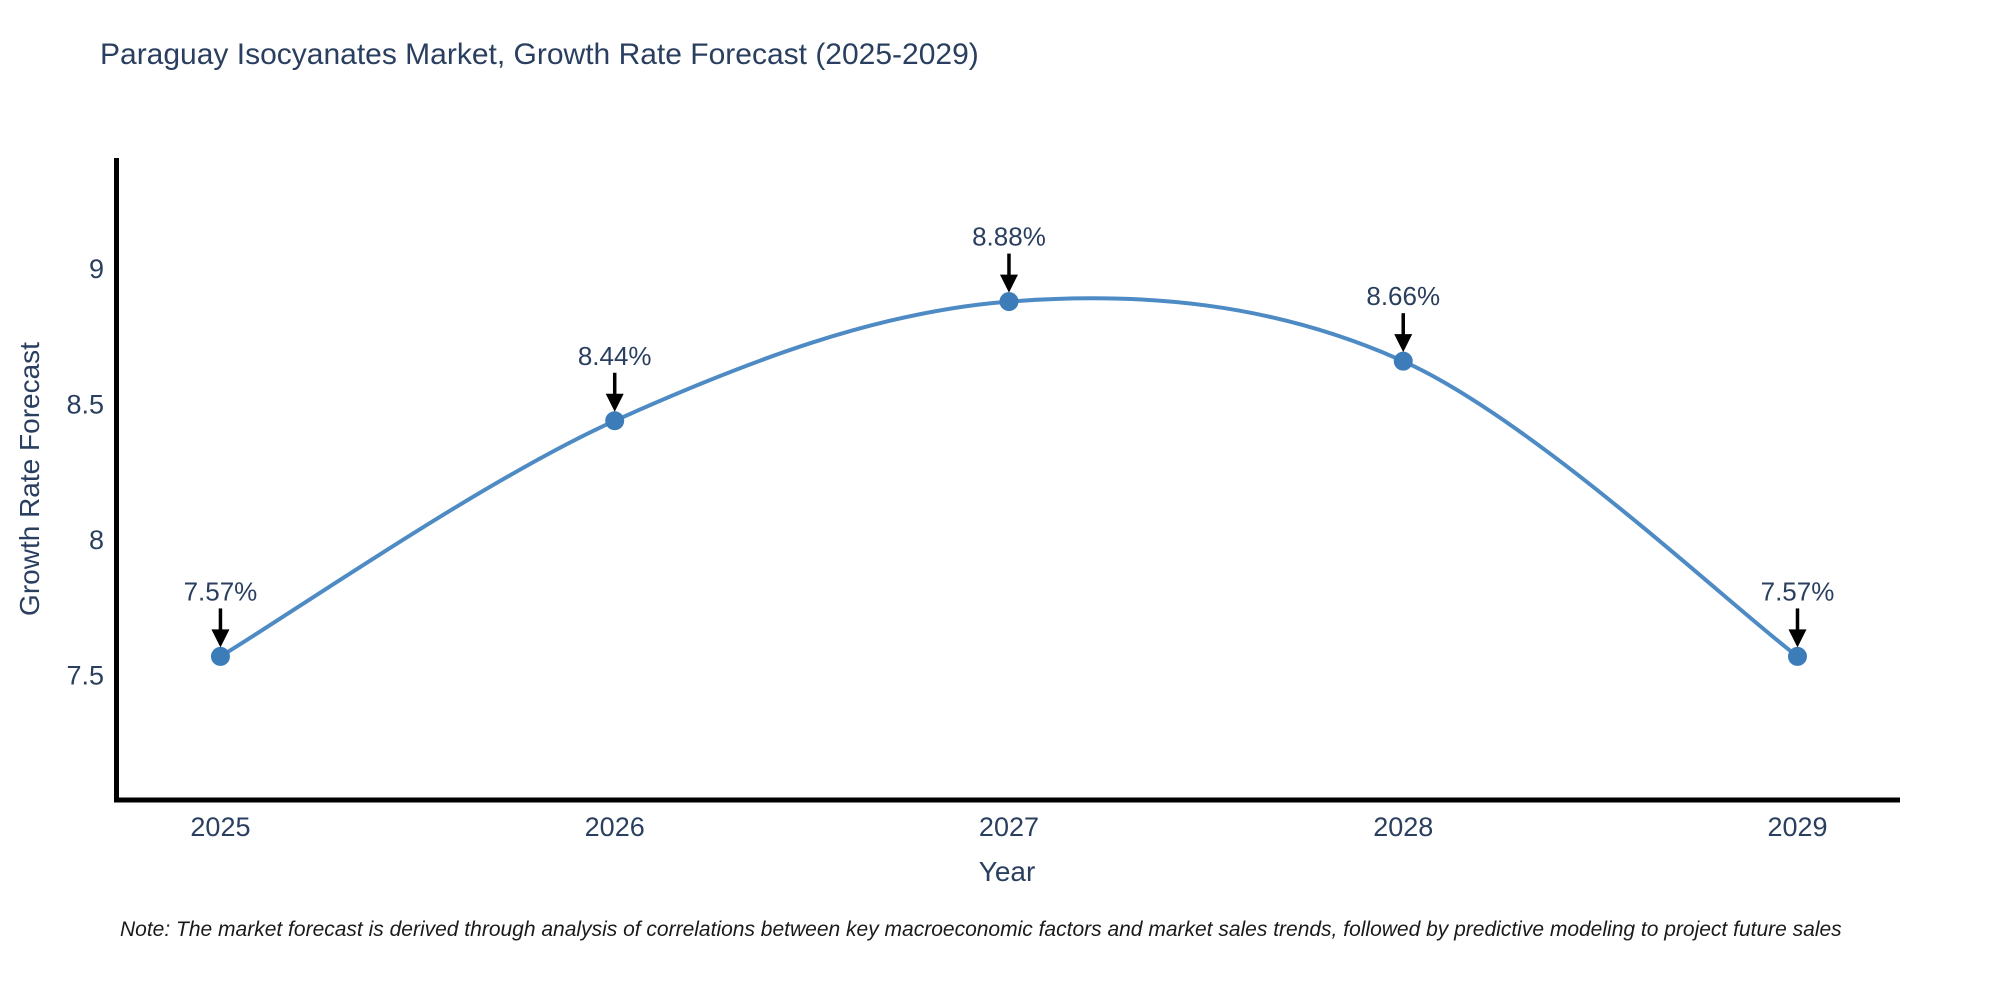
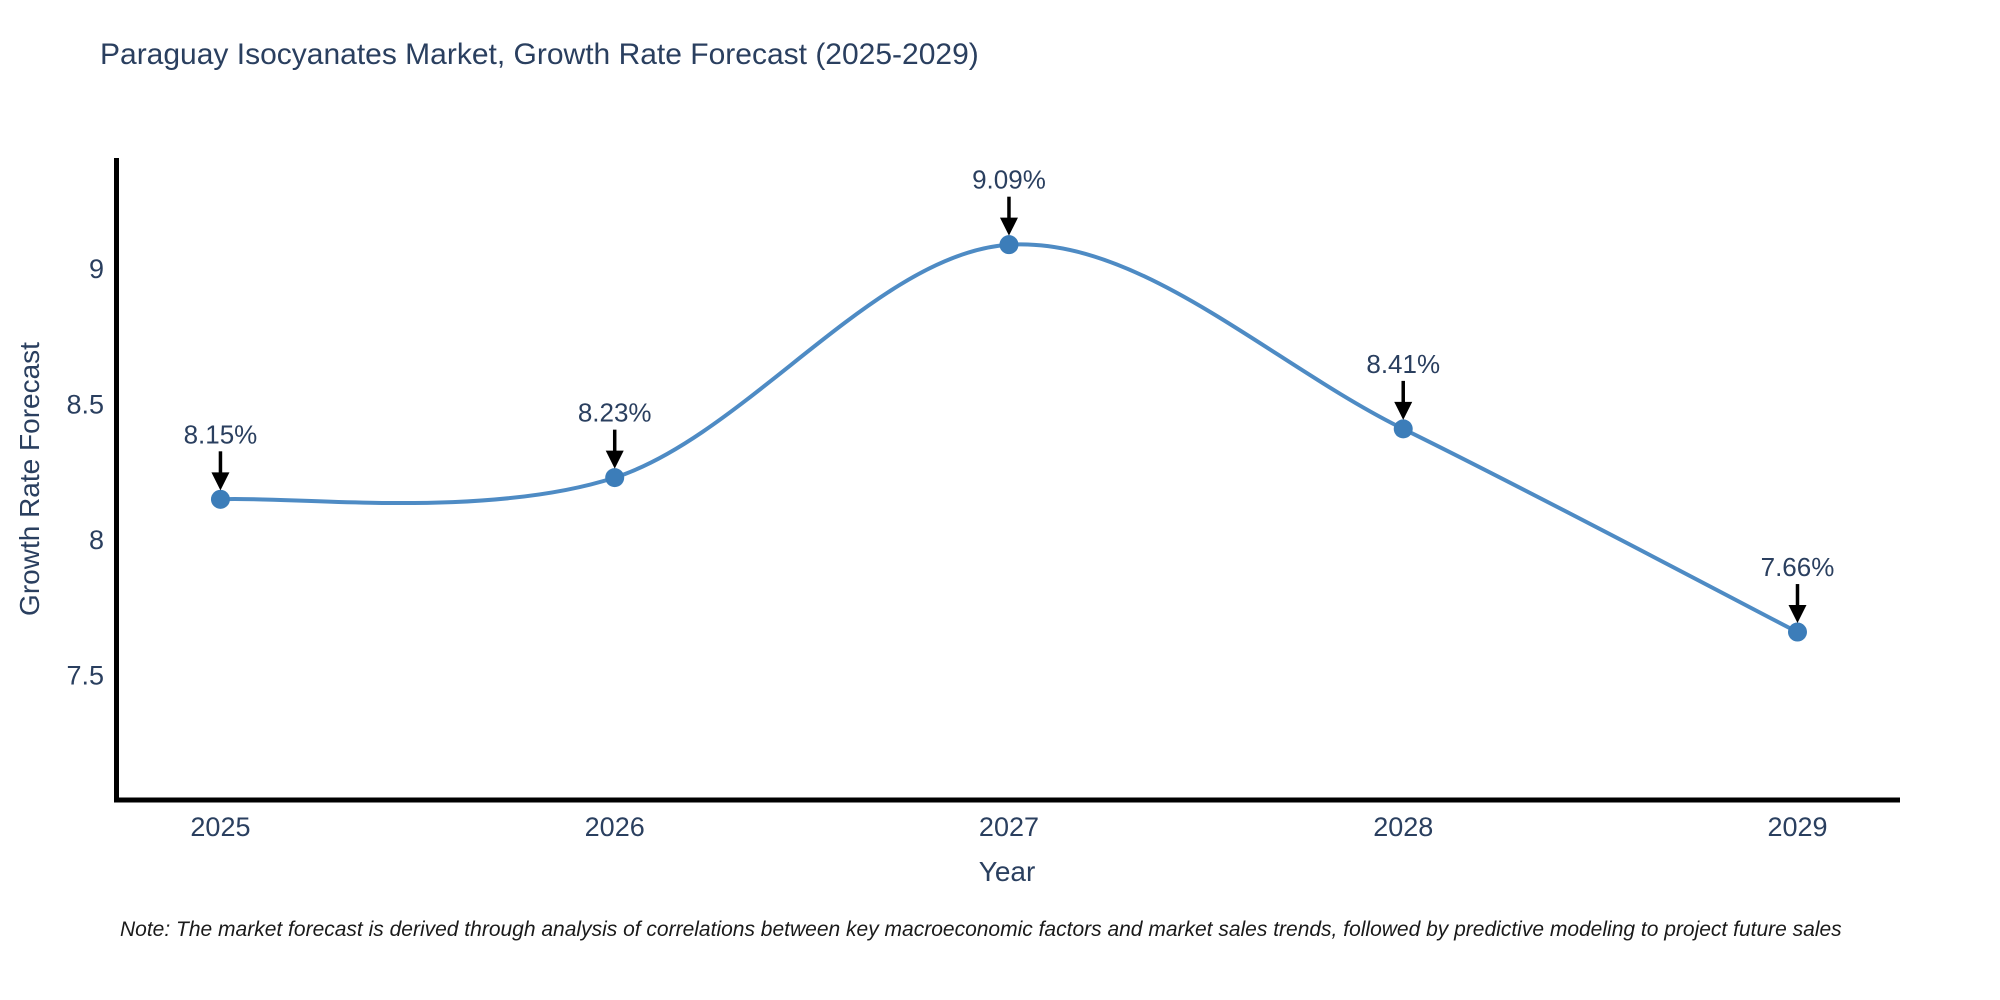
2025: 7.57% -> 8.15%
2026: 8.44% -> 8.23%
2027: 8.88% -> 9.09%
2028: 8.66% -> 8.41%
2029: 7.57% -> 7.66%
